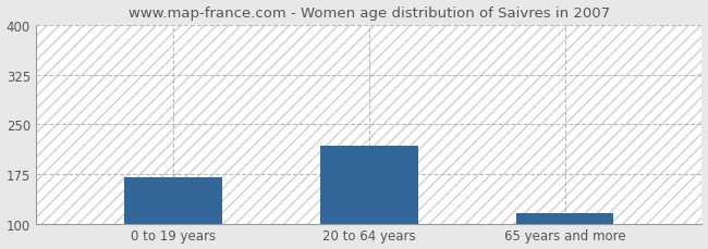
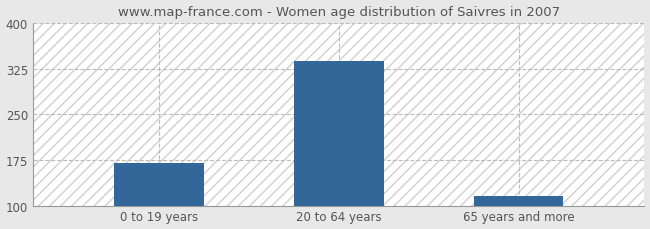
20 to 64 years: 218 -> 338
